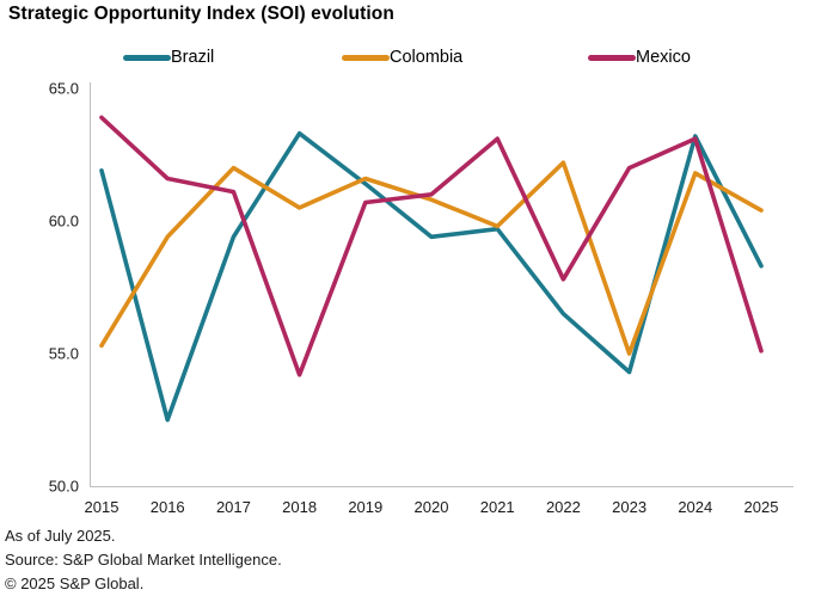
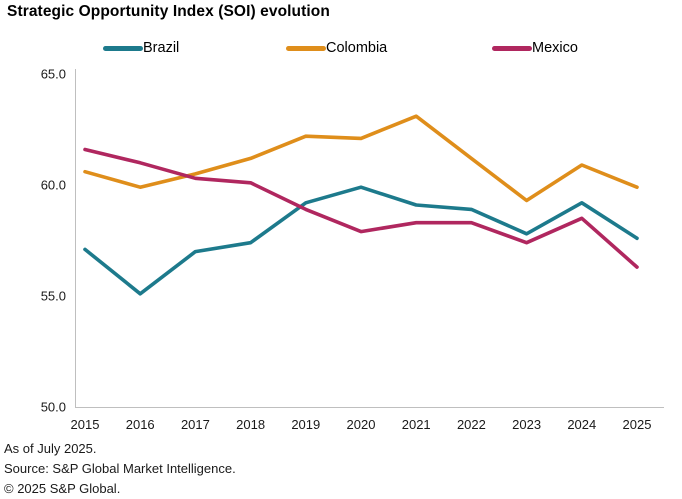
Brazil/2015: 61.9 -> 57.1
Colombia/2015: 55.3 -> 60.6
Mexico/2015: 63.9 -> 61.6
Brazil/2016: 52.5 -> 55.1
Colombia/2016: 59.4 -> 59.9
Mexico/2016: 61.6 -> 61.0
Brazil/2017: 59.4 -> 57.0
Colombia/2017: 62.0 -> 60.5
Mexico/2017: 61.1 -> 60.3
Brazil/2018: 63.3 -> 57.4
Colombia/2018: 60.5 -> 61.2
Mexico/2018: 54.2 -> 60.1
Brazil/2019: 61.4 -> 59.2
Colombia/2019: 61.6 -> 62.2
Mexico/2019: 60.7 -> 58.9
Brazil/2020: 59.4 -> 59.9
Colombia/2020: 60.8 -> 62.1
Mexico/2020: 61.0 -> 57.9
Brazil/2021: 59.7 -> 59.1
Colombia/2021: 59.8 -> 63.1
Mexico/2021: 63.1 -> 58.3
Brazil/2022: 56.5 -> 58.9
Colombia/2022: 62.2 -> 61.2
Mexico/2022: 57.8 -> 58.3
Brazil/2023: 54.3 -> 57.8
Colombia/2023: 55.0 -> 59.3
Mexico/2023: 62.0 -> 57.4
Brazil/2024: 63.2 -> 59.2
Colombia/2024: 61.8 -> 60.9
Mexico/2024: 63.1 -> 58.5
Brazil/2025: 58.3 -> 57.6
Colombia/2025: 60.4 -> 59.9
Mexico/2025: 55.1 -> 56.3
